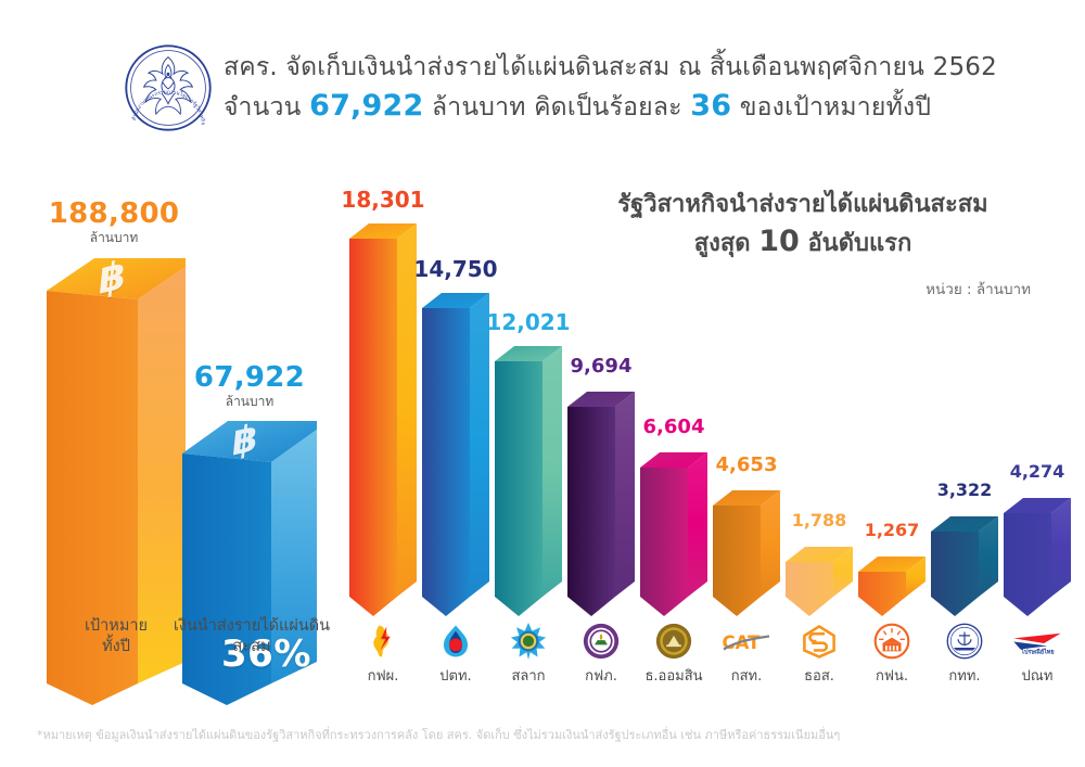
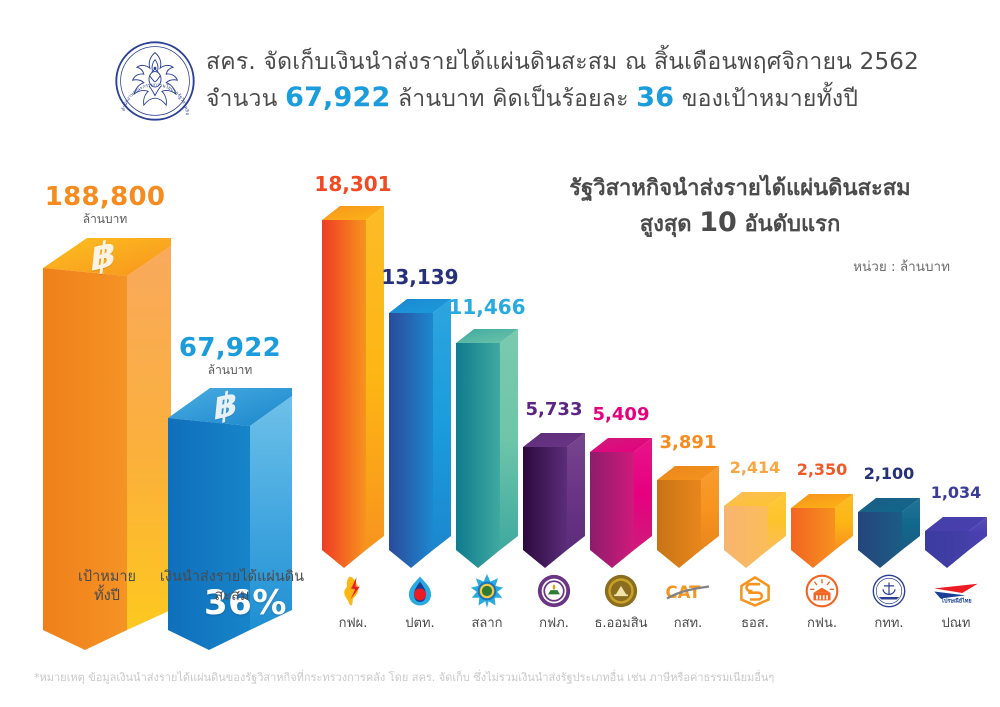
ปตท.: 14,750 -> 13,139
สลาก: 12,021 -> 11,466
กฟภ.: 9,694 -> 5,733
ธ.ออมสิน: 6,604 -> 5,409
กสท.: 4,653 -> 3,891
ธอส.: 1,788 -> 2,414
กฟน.: 1,267 -> 2,350
กทท.: 3,322 -> 2,100
ปณท: 4,274 -> 1,034
